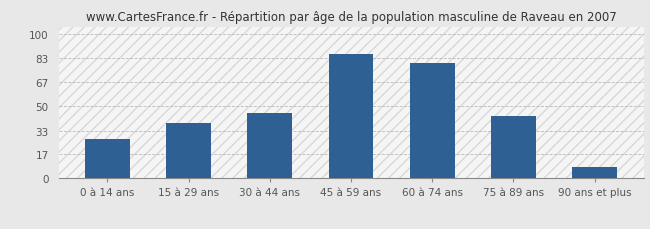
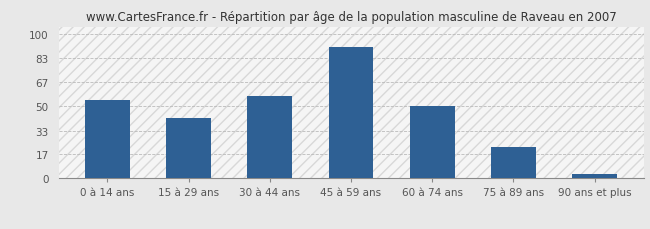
0 à 14 ans: 27 -> 54
15 à 29 ans: 38 -> 42
30 à 44 ans: 45 -> 57
45 à 59 ans: 86 -> 91
60 à 74 ans: 80 -> 50
75 à 89 ans: 43 -> 22
90 ans et plus: 8 -> 3
